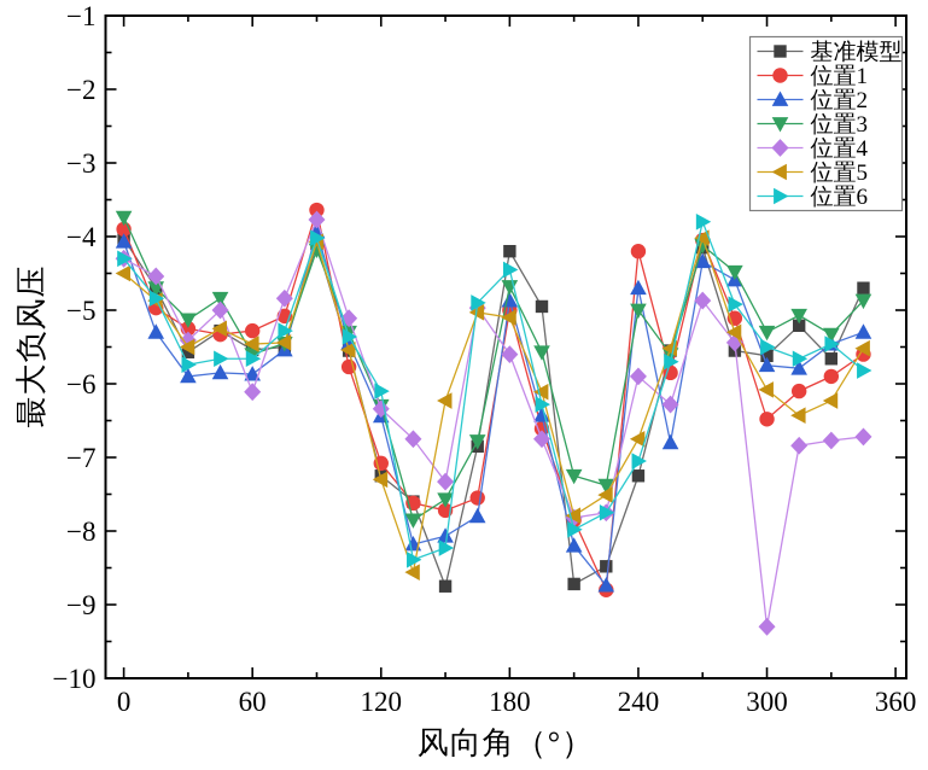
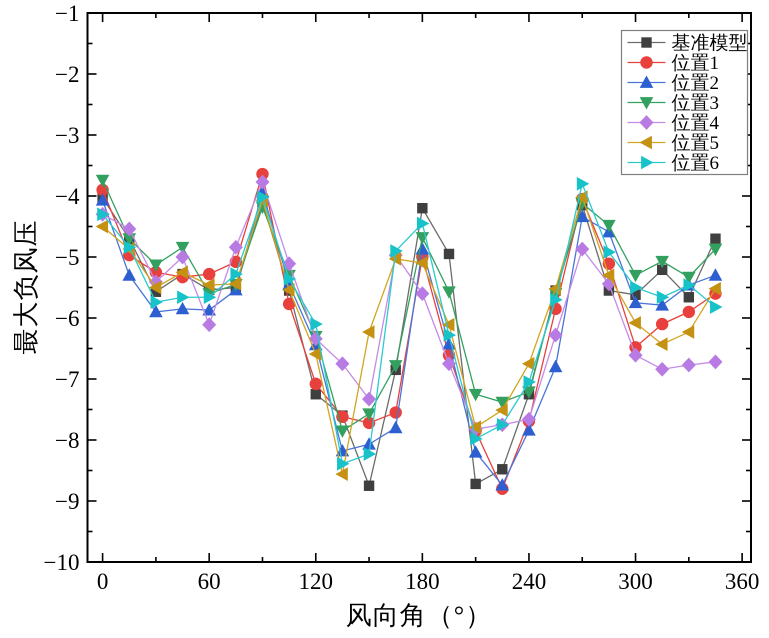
位置5/120: -7.3 -> -6.6
位置1/240: -4.2 -> -7.7
位置2/240: -4.7 -> -7.8
位置3/240: -5.0 -> -7.2
位置4/240: -5.9 -> -7.7
位置4/300: -9.3 -> -6.6
